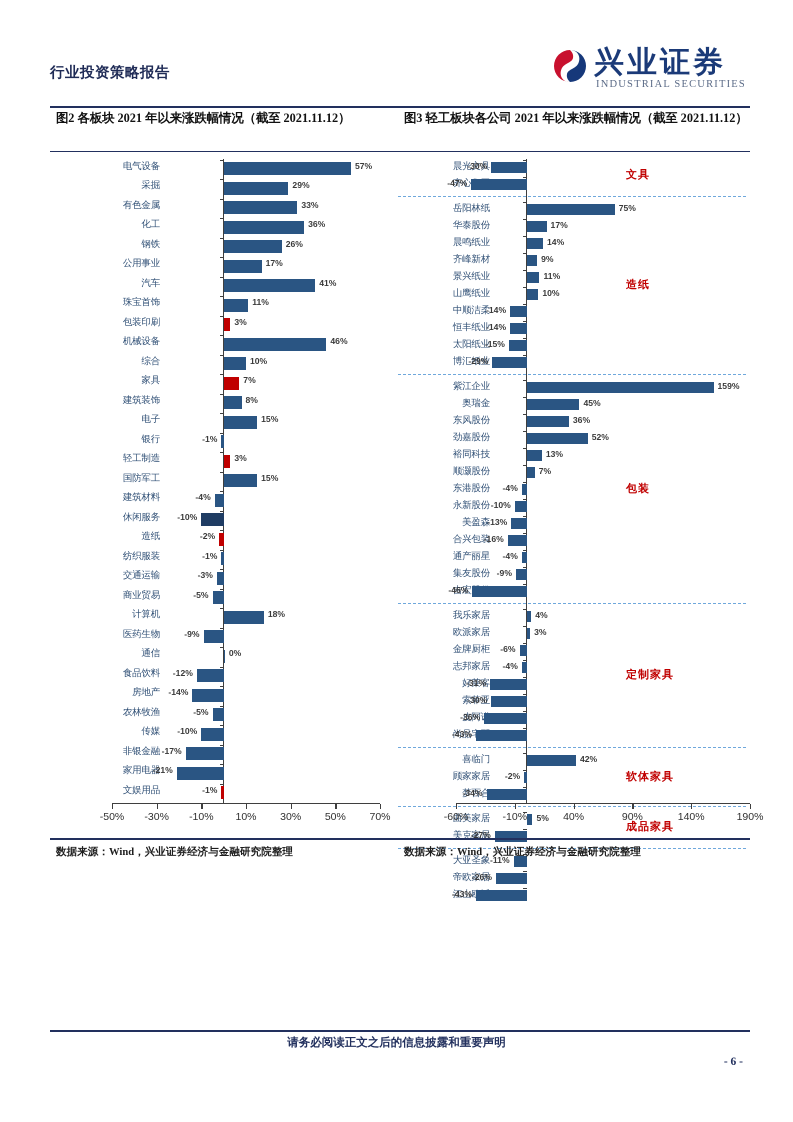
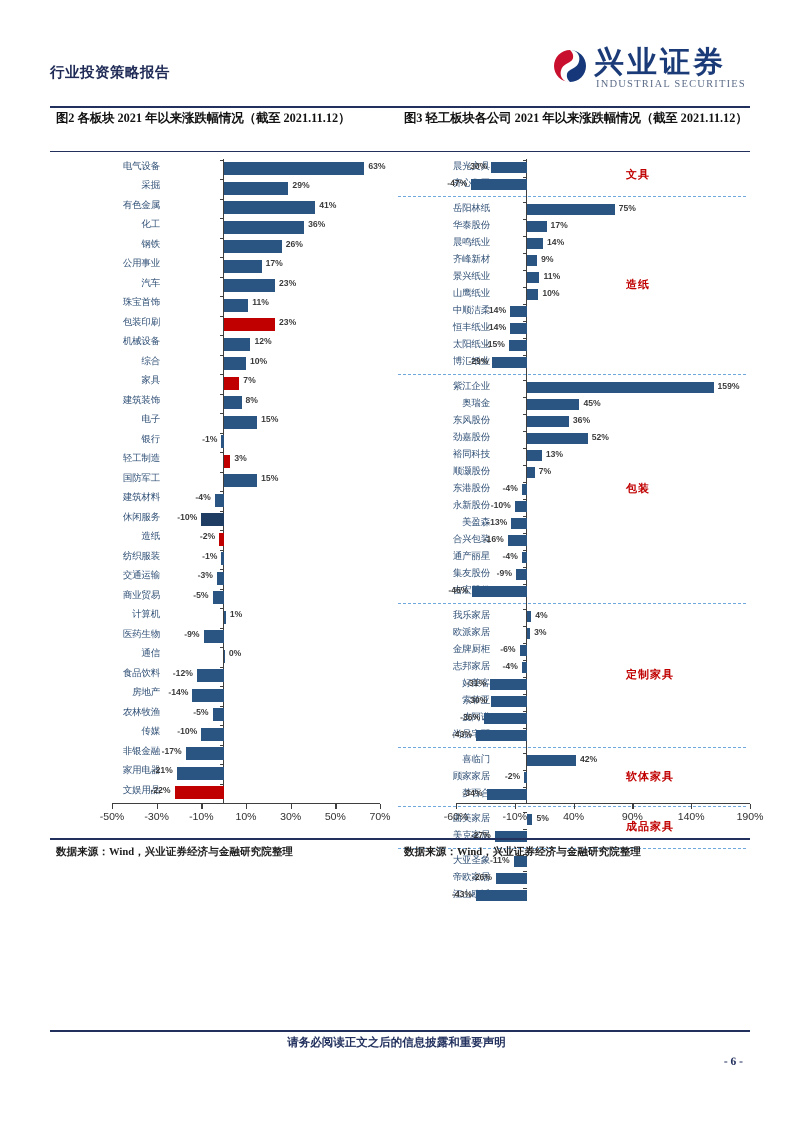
图2 各板块 2021 年以来涨跌幅情况（截至 2021.11.12）/电气设备: 57% -> 63%
图2 各板块 2021 年以来涨跌幅情况（截至 2021.11.12）/有色金属: 33% -> 41%
图2 各板块 2021 年以来涨跌幅情况（截至 2021.11.12）/汽车: 41% -> 23%
图2 各板块 2021 年以来涨跌幅情况（截至 2021.11.12）/包装印刷: 3% -> 23%
图2 各板块 2021 年以来涨跌幅情况（截至 2021.11.12）/机械设备: 46% -> 12%
图2 各板块 2021 年以来涨跌幅情况（截至 2021.11.12）/计算机: 18% -> 1%
图2 各板块 2021 年以来涨跌幅情况（截至 2021.11.12）/文娱用品: -1% -> -22%
